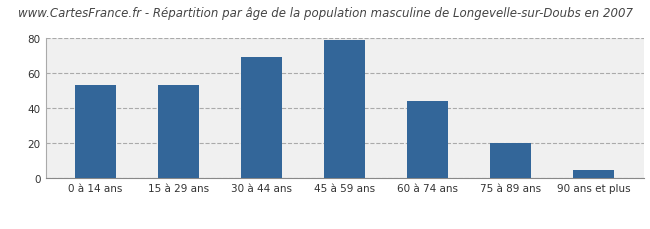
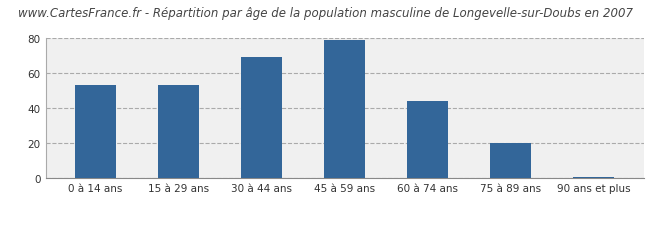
90 ans et plus: 5 -> 1
